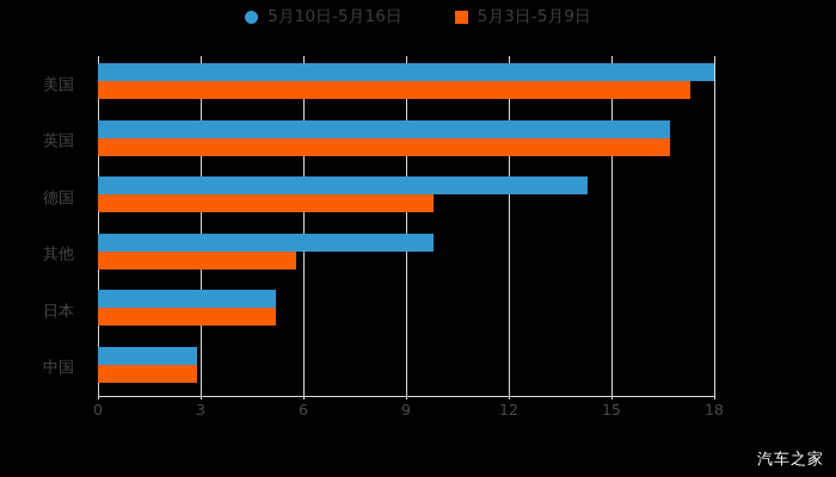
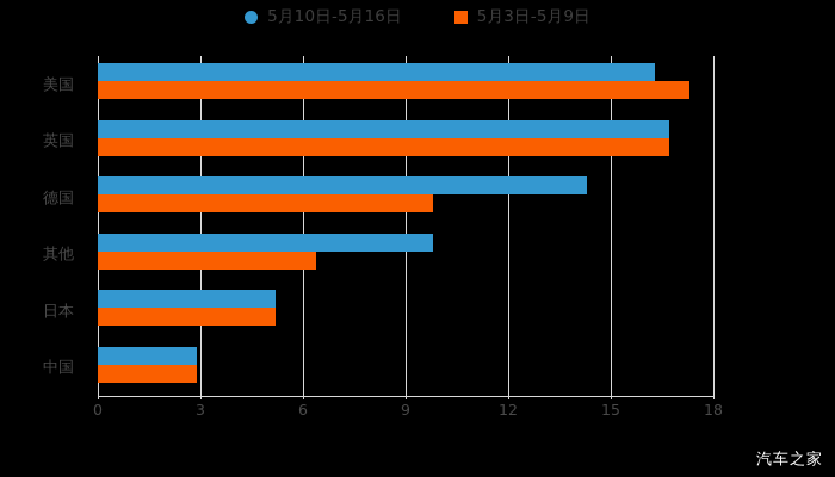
5月10日-5月16日/美国: 18.0 -> 16.3
5月3日-5月9日/其他: 5.8 -> 6.4
